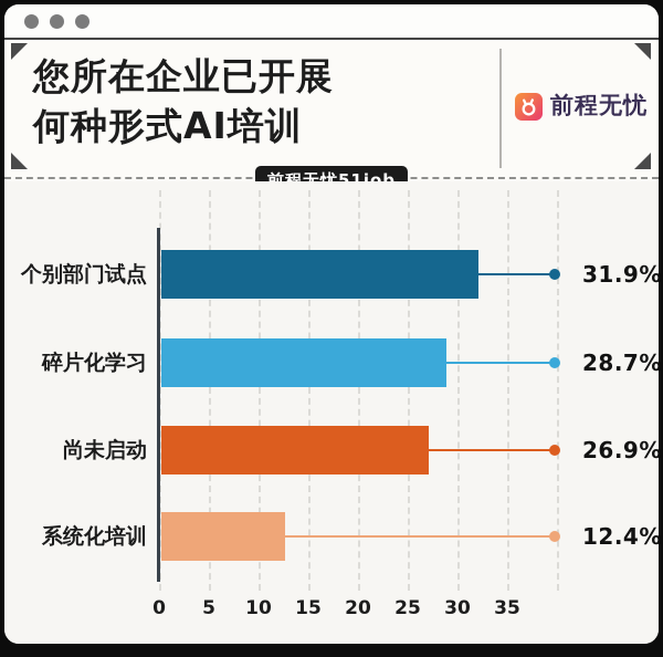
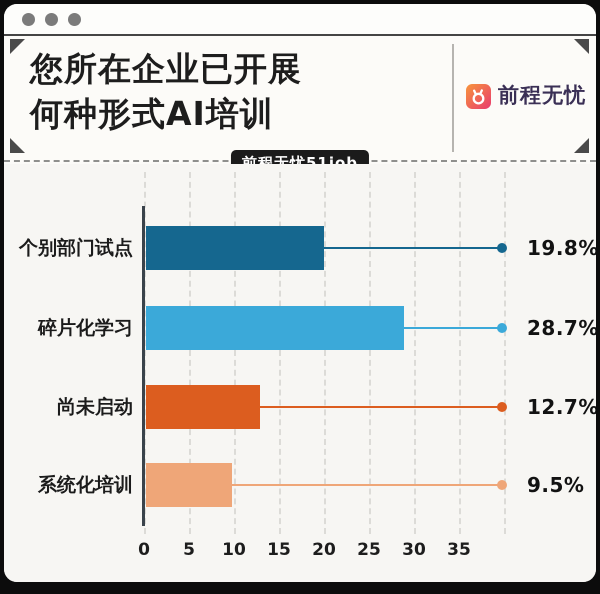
个别部门试点: 31.9% -> 19.8%
尚未启动: 26.9% -> 12.7%
系统化培训: 12.4% -> 9.5%
